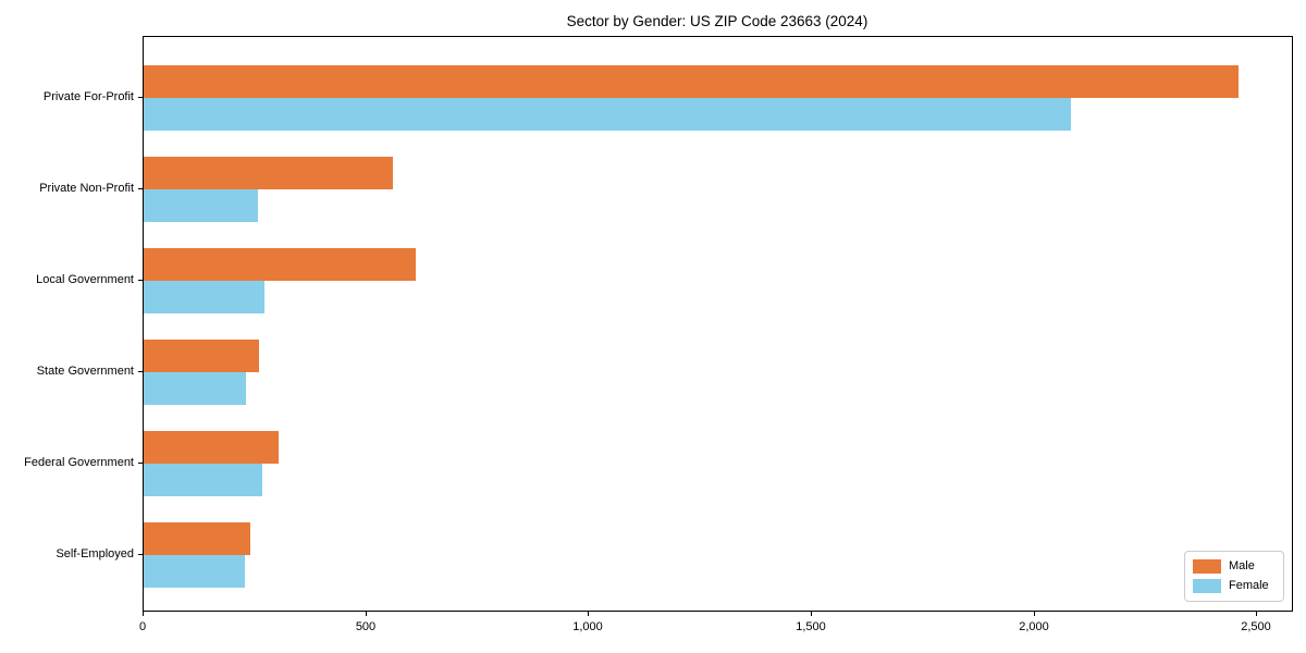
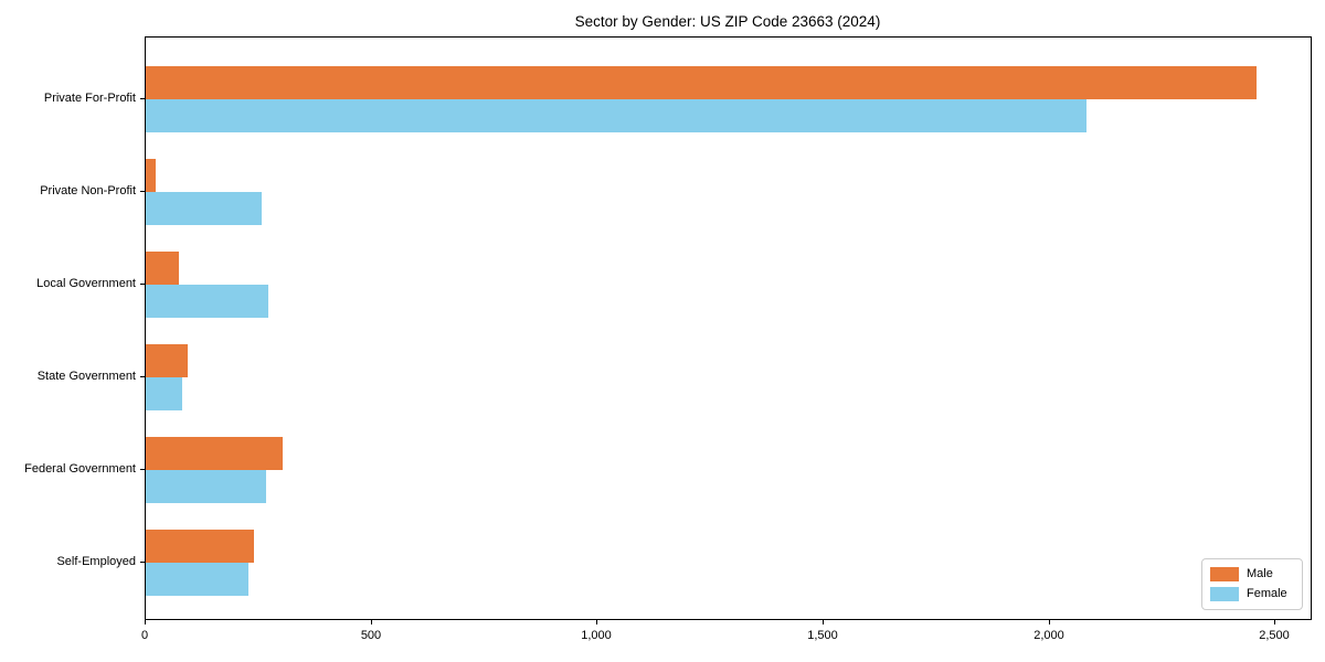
Male/Private Non-Profit: 560 -> 20
Male/Local Government: 610 -> 70
Male/State Government: 260 -> 90
Female/State Government: 230 -> 80
